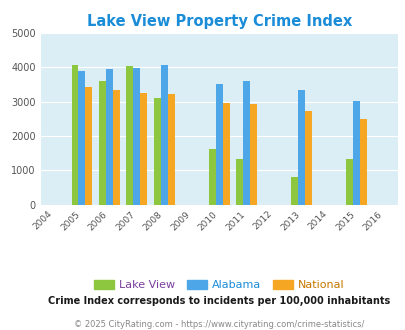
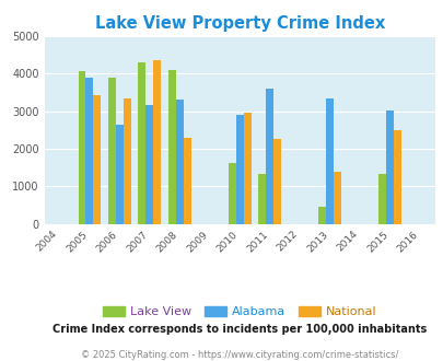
Lake View/2006: 3600 -> 3900
Alabama/2006: 3940 -> 2650
Lake View/2007: 4050 -> 4300
Alabama/2007: 3970 -> 3150
National/2007: 3250 -> 4350
Lake View/2008: 3100 -> 4100
Alabama/2008: 4080 -> 3300
National/2008: 3210 -> 2300
Alabama/2010: 3500 -> 2900
National/2011: 2940 -> 2250
Lake View/2013: 800 -> 450
National/2013: 2730 -> 1400
